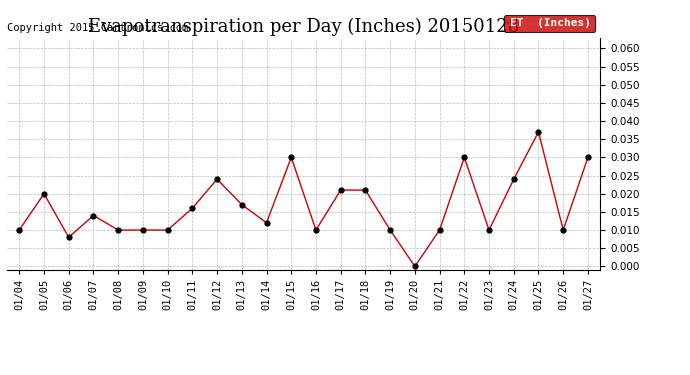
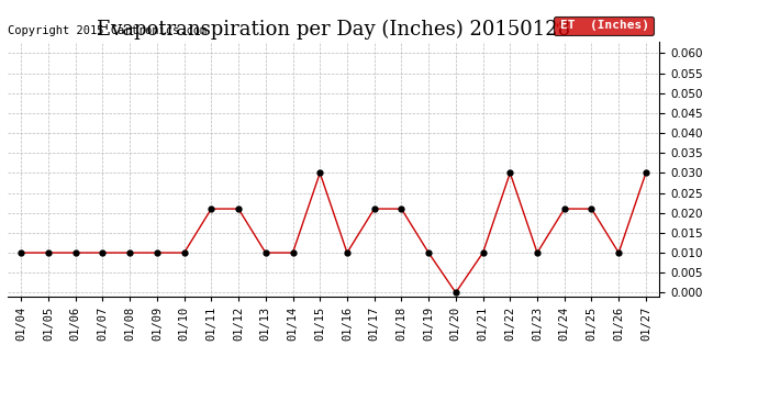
01/05: 0.020 -> 0.010
01/06: 0.008 -> 0.010
01/07: 0.014 -> 0.010
01/11: 0.016 -> 0.021
01/12: 0.024 -> 0.021
01/13: 0.017 -> 0.010
01/14: 0.012 -> 0.010
01/24: 0.024 -> 0.021
01/25: 0.037 -> 0.021
